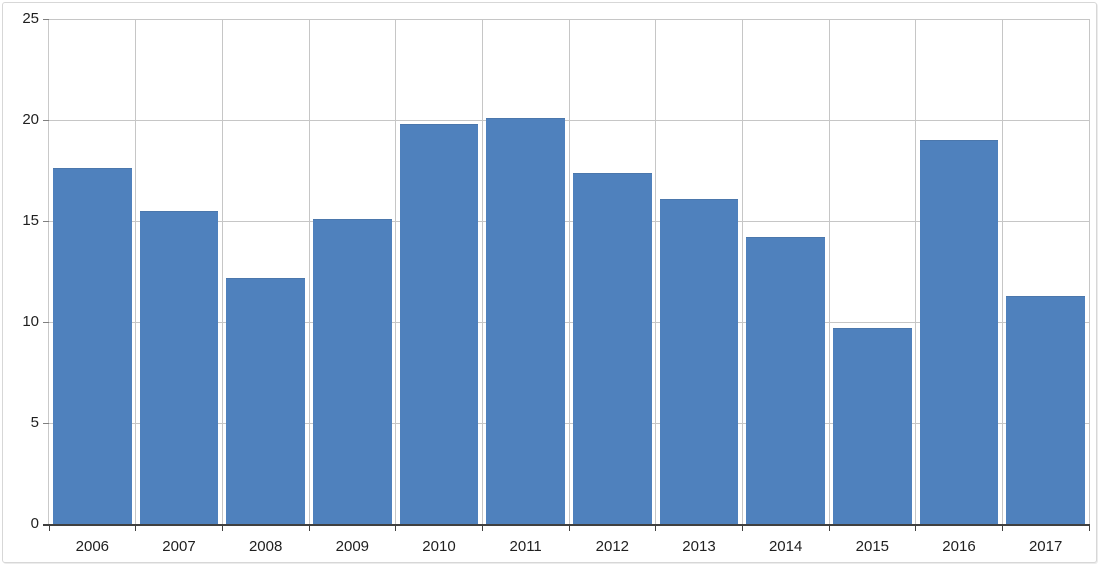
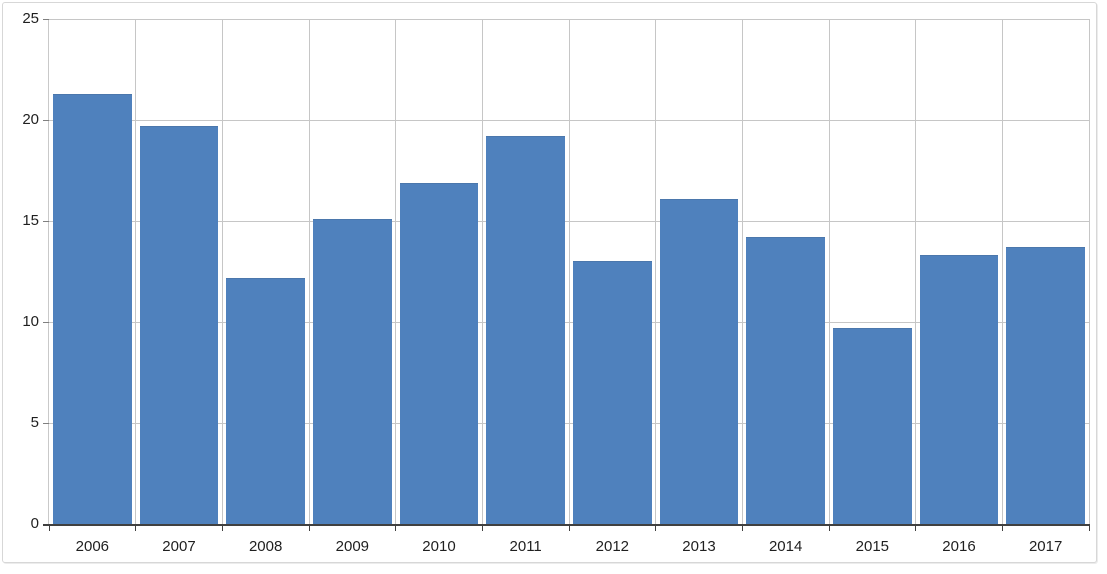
2006: 17.6 -> 21.3
2007: 15.5 -> 19.7
2010: 19.8 -> 16.9
2011: 20.1 -> 19.2
2012: 17.4 -> 13.0
2016: 19.0 -> 13.3
2017: 11.3 -> 13.7
